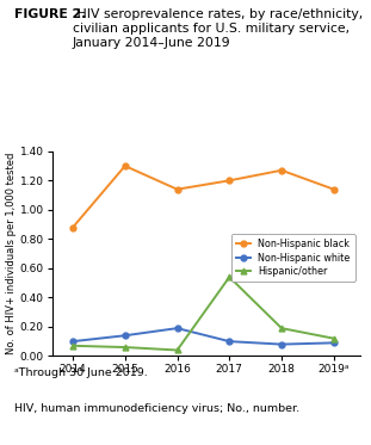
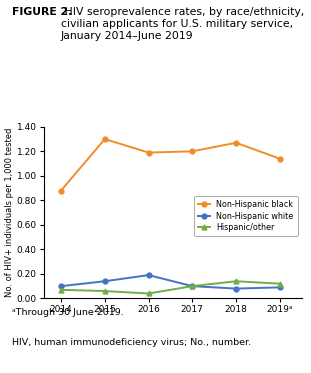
Non-Hispanic black/2016: 1.14 -> 1.19
Hispanic/other/2017: 0.54 -> 0.10
Hispanic/other/2018: 0.19 -> 0.14
